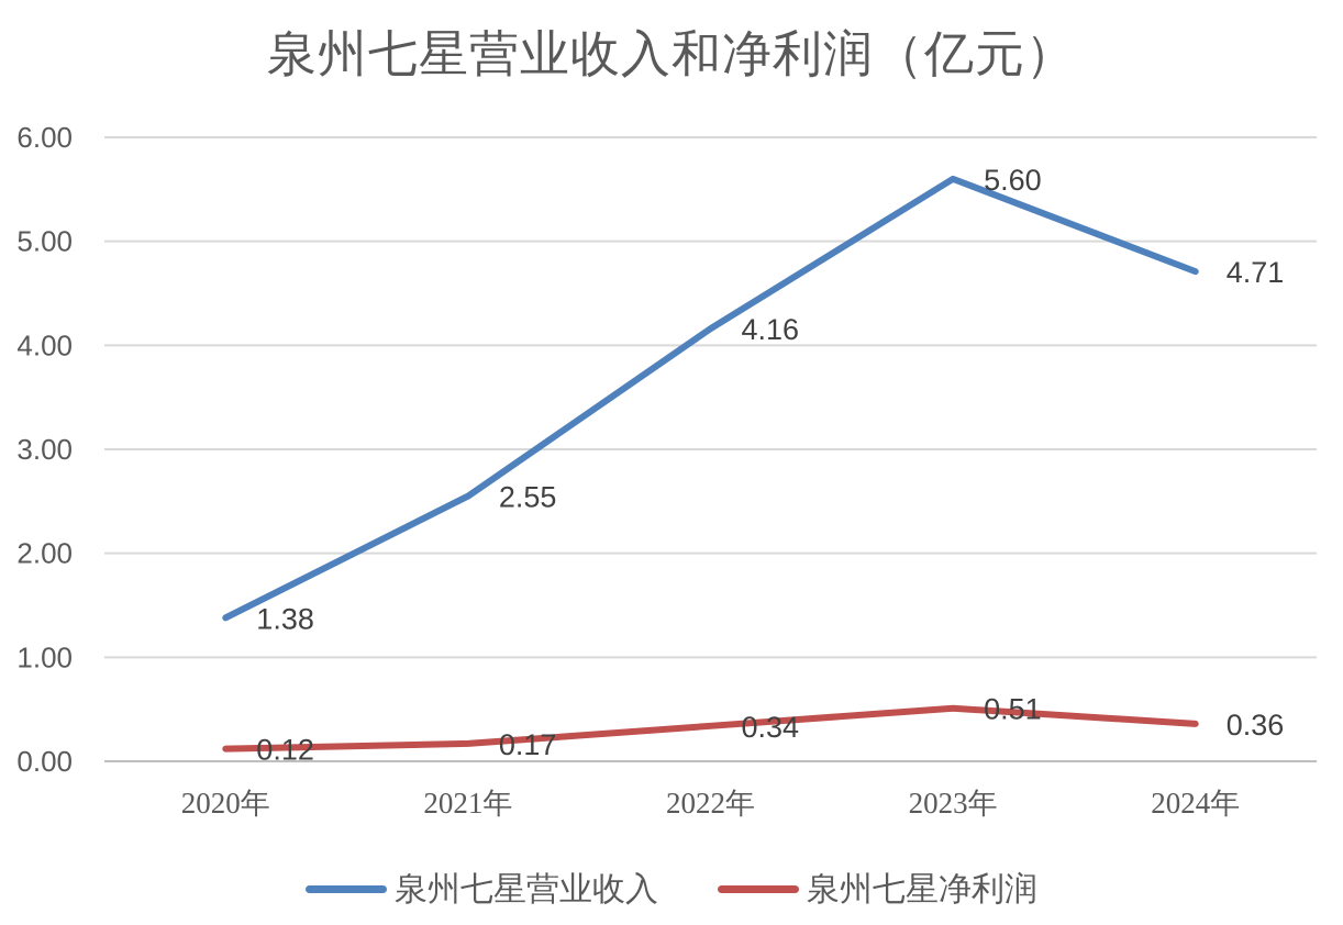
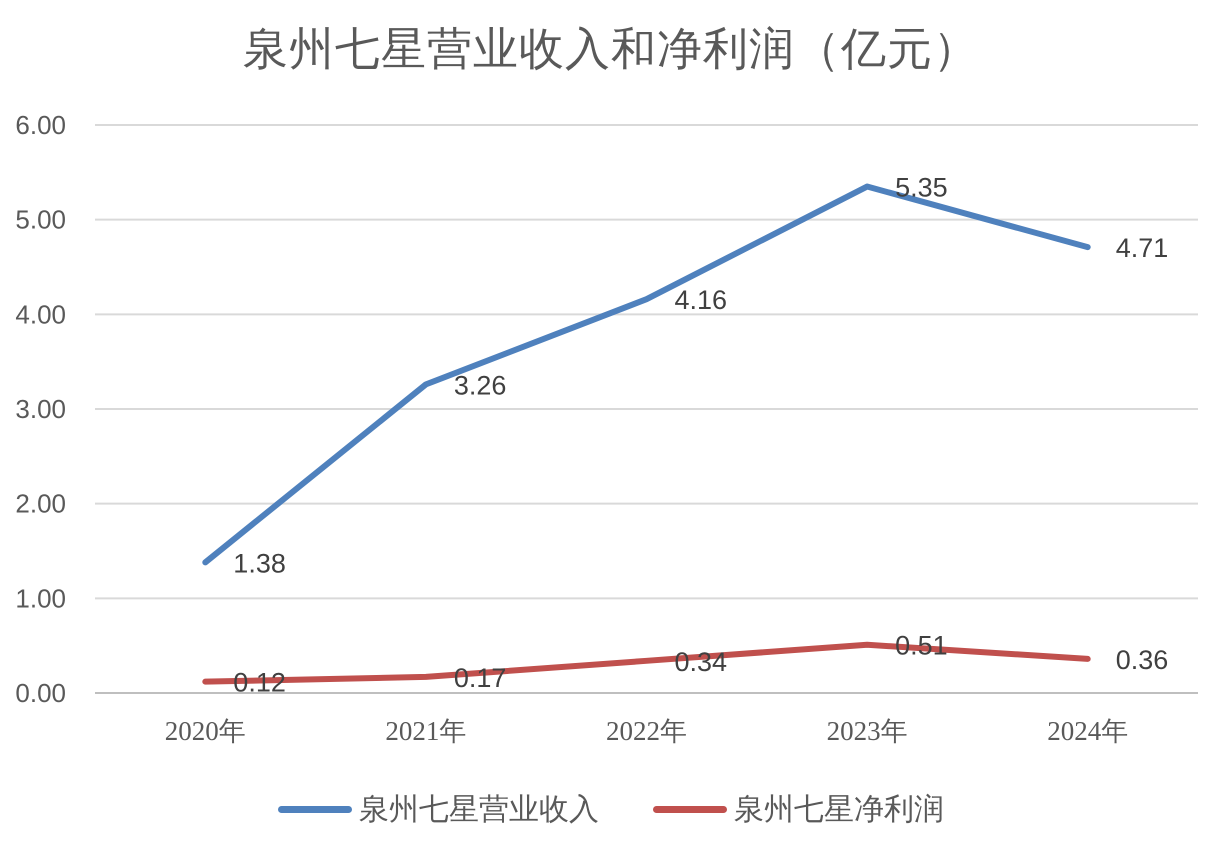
泉州七星营业收入/2021年: 2.55 -> 3.26
泉州七星营业收入/2023年: 5.60 -> 5.35
